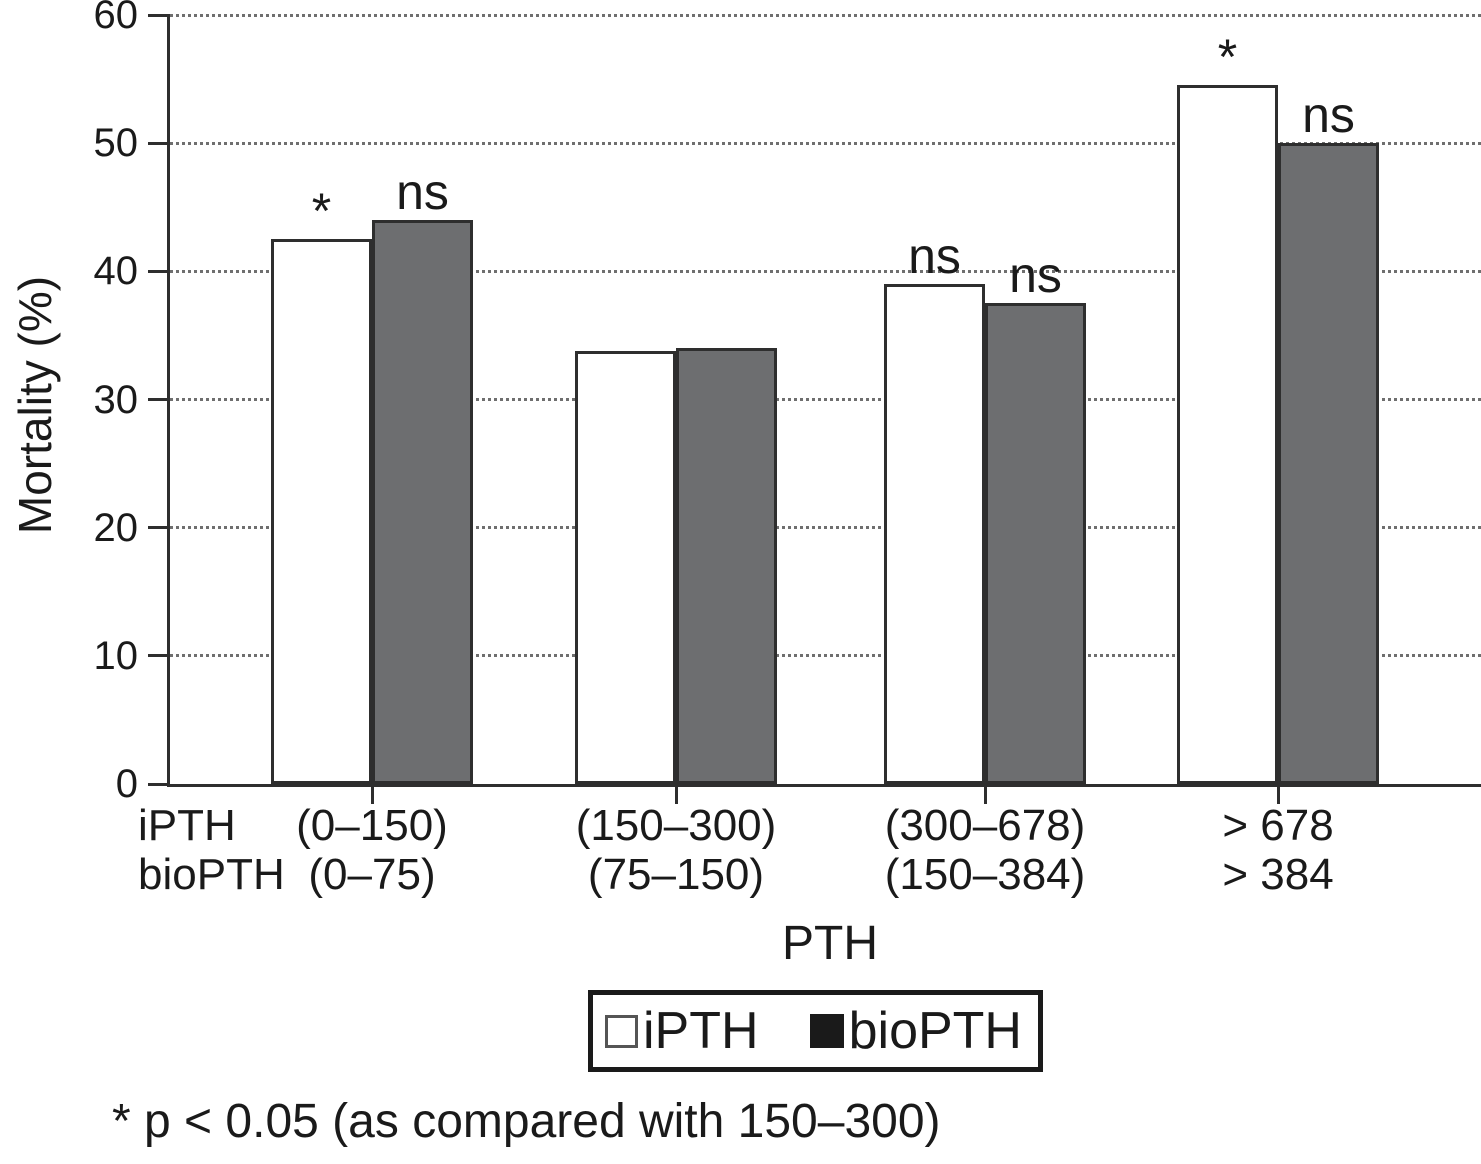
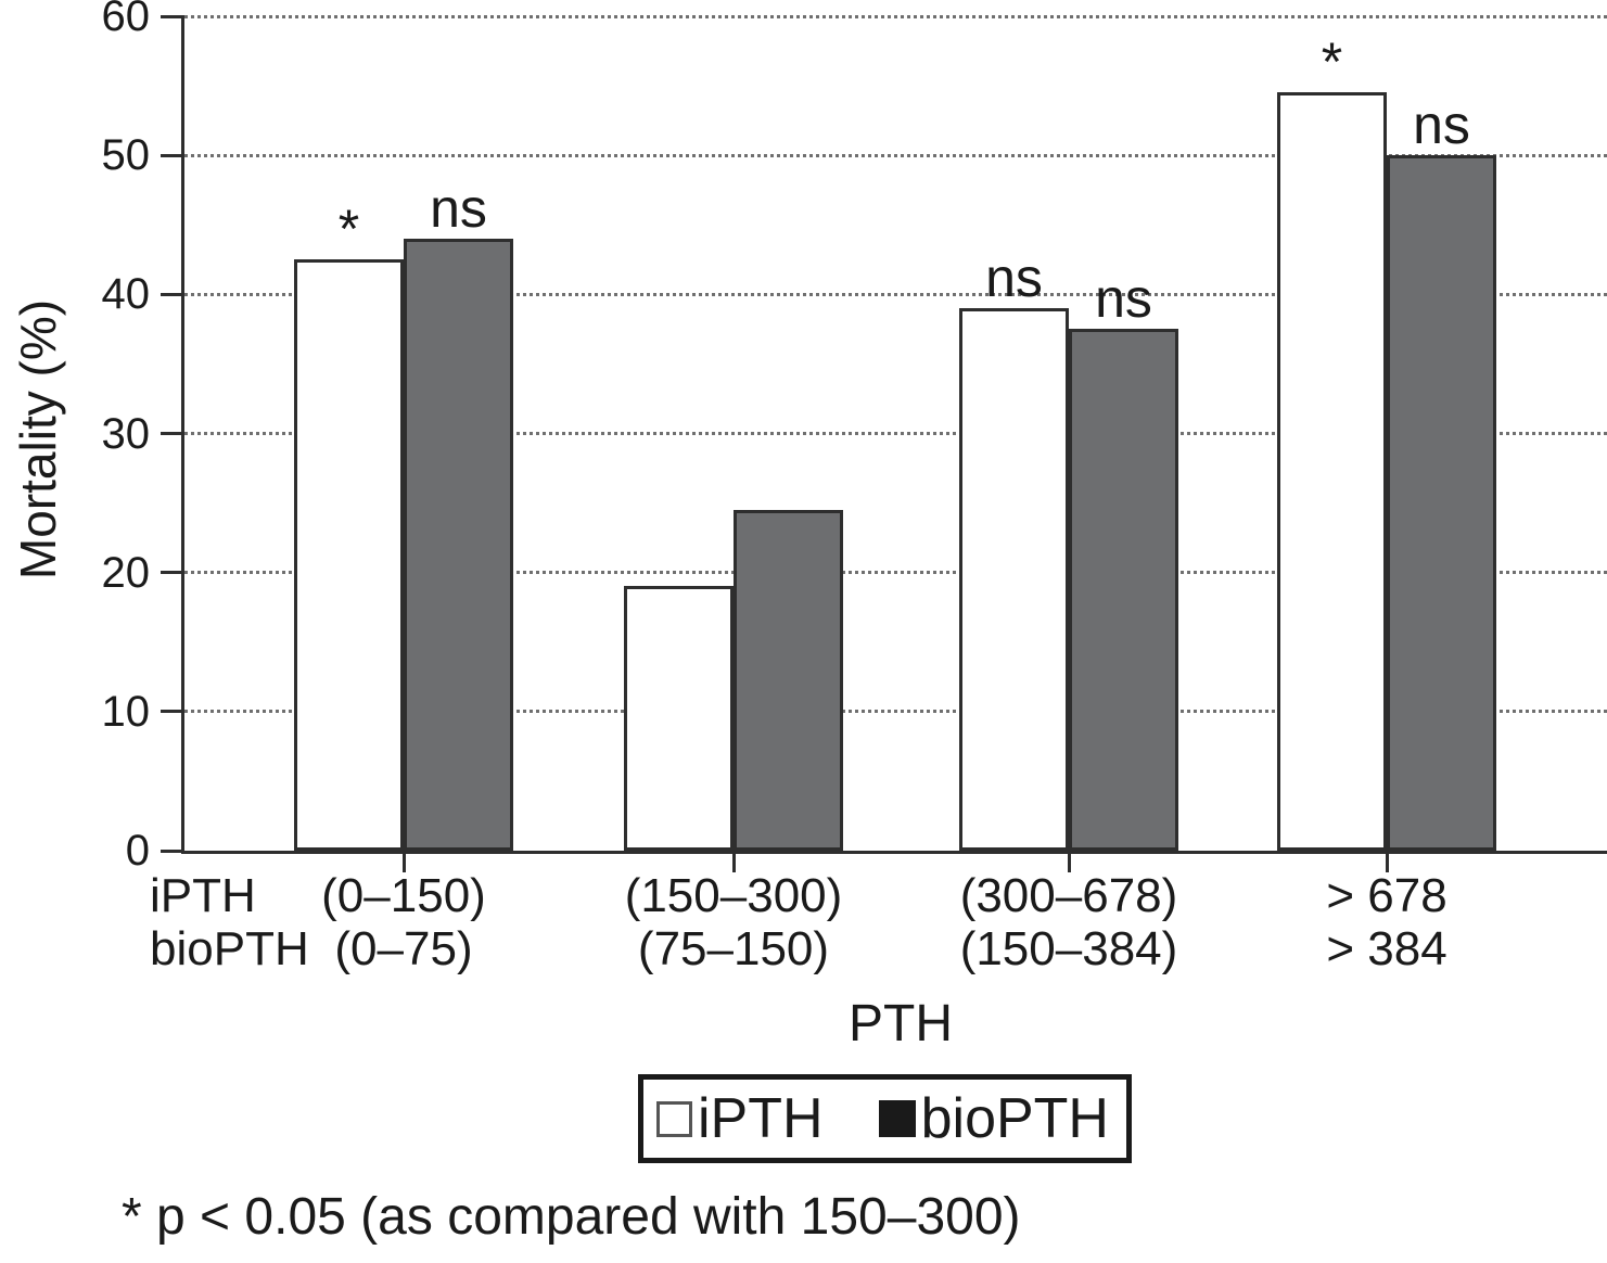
iPTH/(150–300): 33.8 -> 19.0
bioPTH/(150–300): 34.0 -> 24.5
